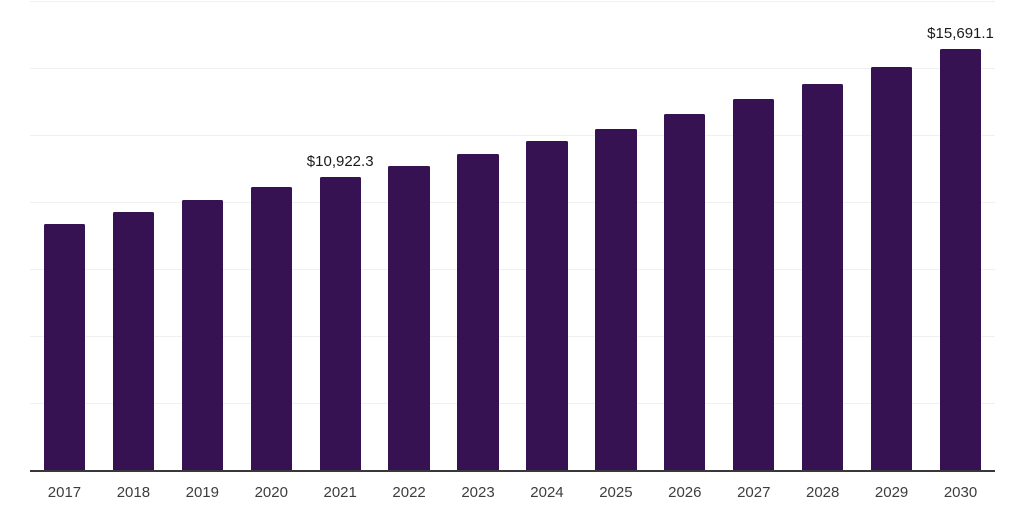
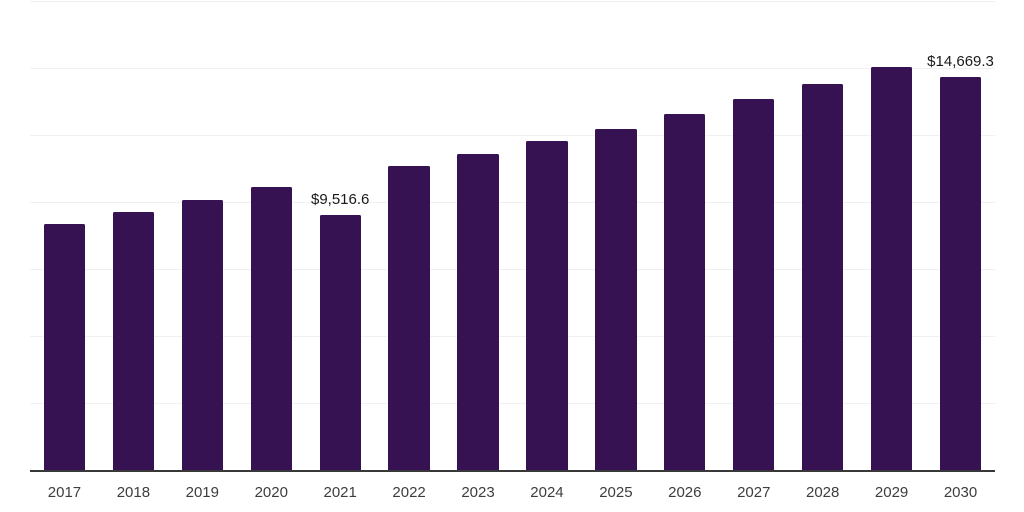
2021: $10,922.3 -> $9,516.6
2030: $15,691.1 -> $14,669.3
